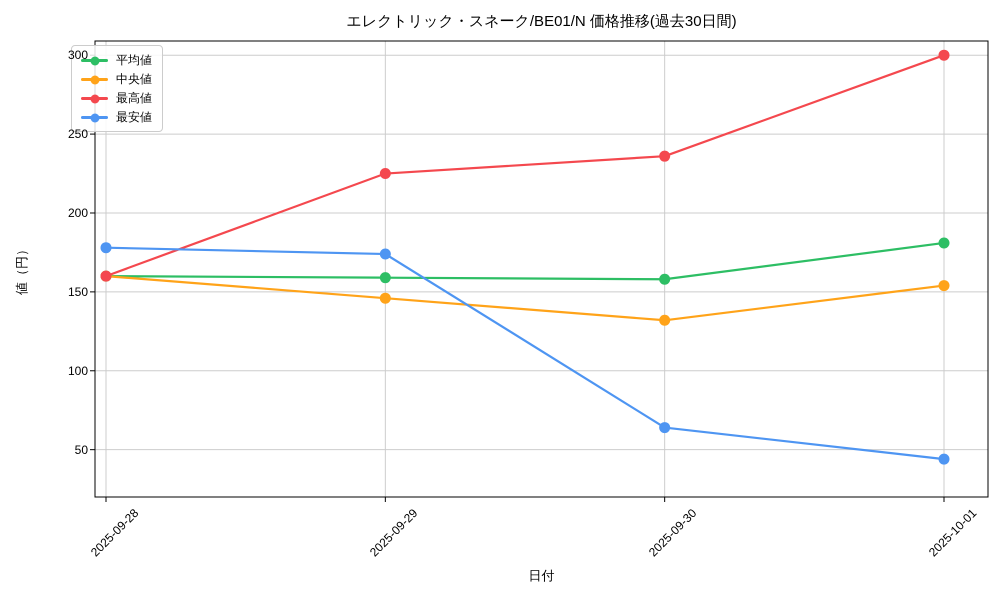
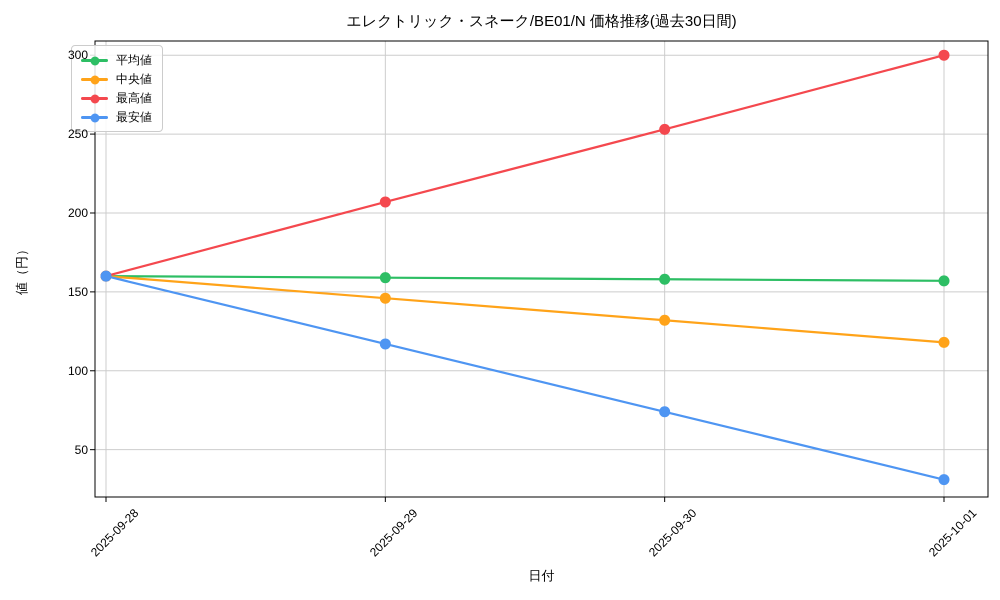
最安値/2025-09-28: 178 -> 160
最高値/2025-09-29: 225 -> 207
最安値/2025-09-29: 174 -> 117
最高値/2025-09-30: 236 -> 253
最安値/2025-09-30: 64 -> 74
平均値/2025-10-01: 181 -> 157
中央値/2025-10-01: 154 -> 118
最安値/2025-10-01: 44 -> 31
